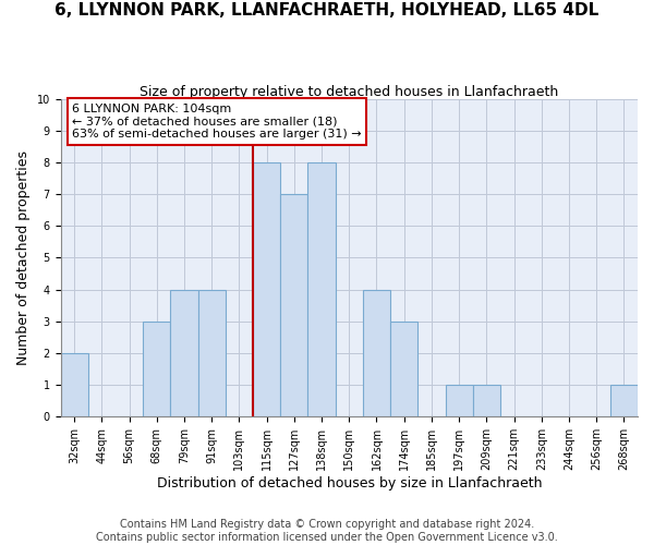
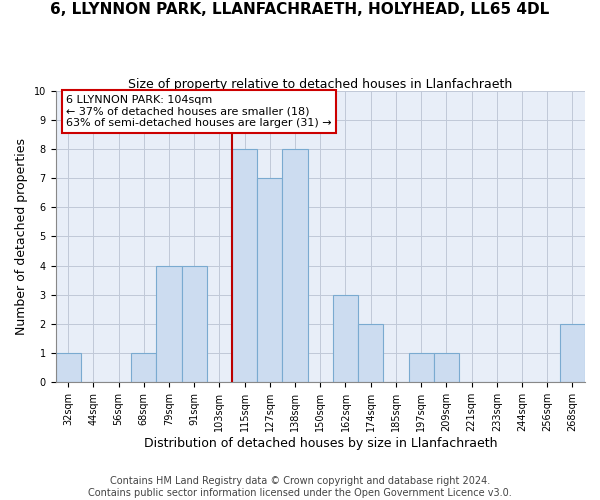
32sqm: 2 -> 1
68sqm: 3 -> 1
162sqm: 4 -> 3
174sqm: 3 -> 2
268sqm: 1 -> 2
